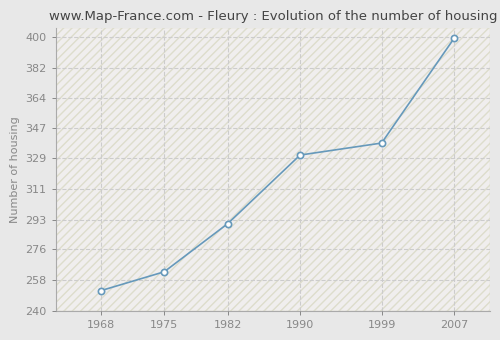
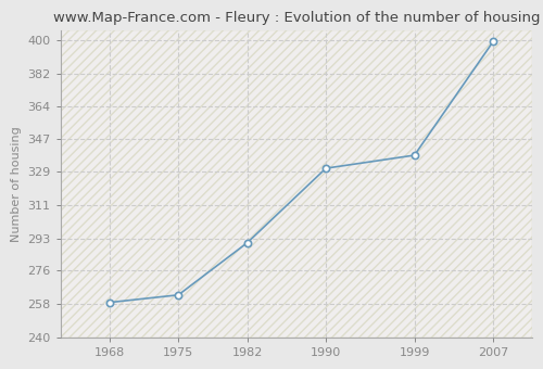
1968: 252 -> 259
